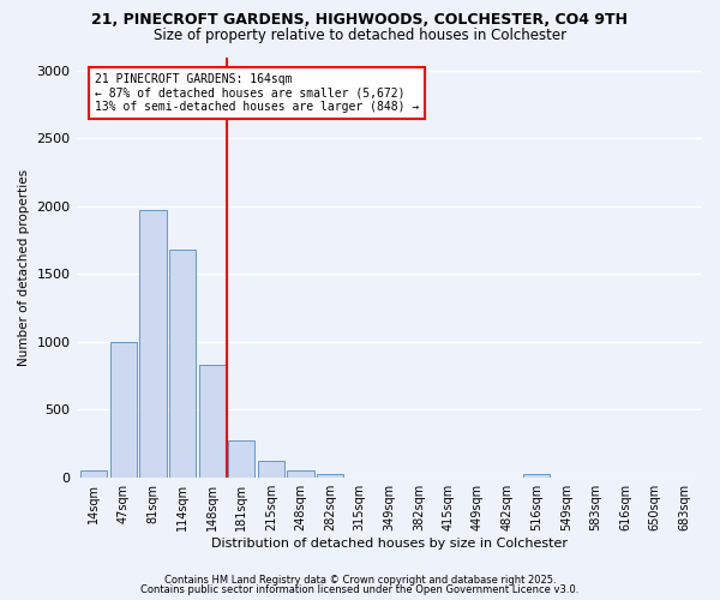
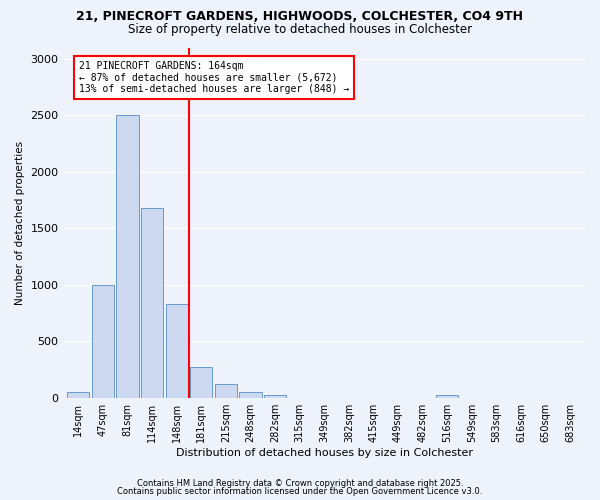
81sqm: 1970 -> 2500
